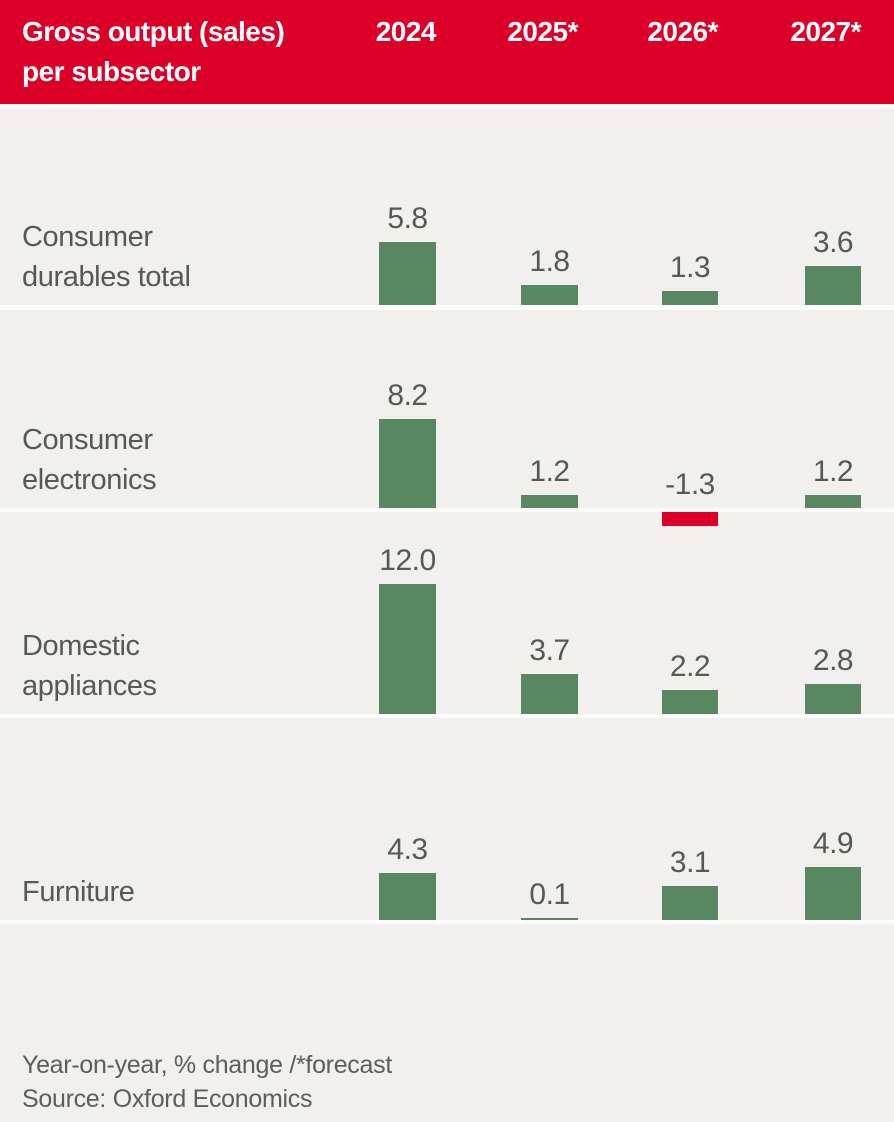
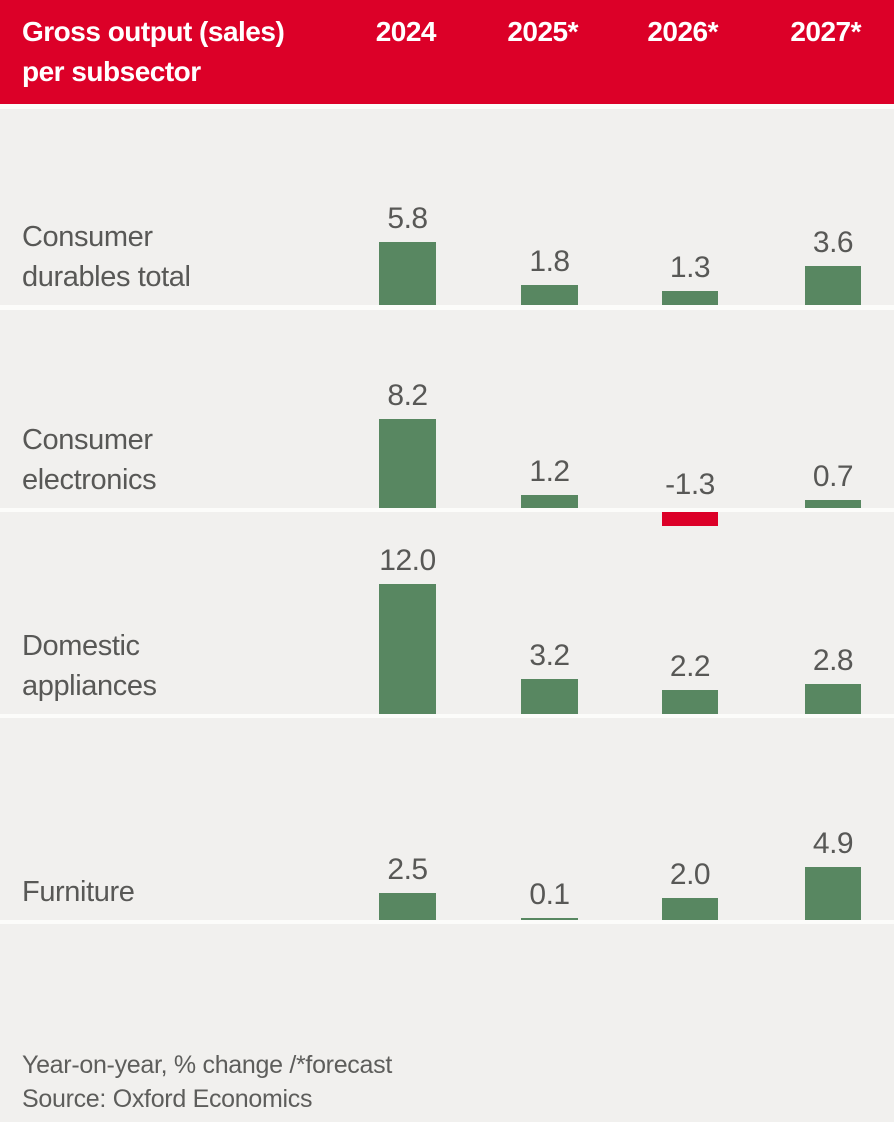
Furniture/2024: 4.3 -> 2.5
Domestic appliances/2025*: 3.7 -> 3.2
Furniture/2026*: 3.1 -> 2.0
Consumer electronics/2027*: 1.2 -> 0.7
